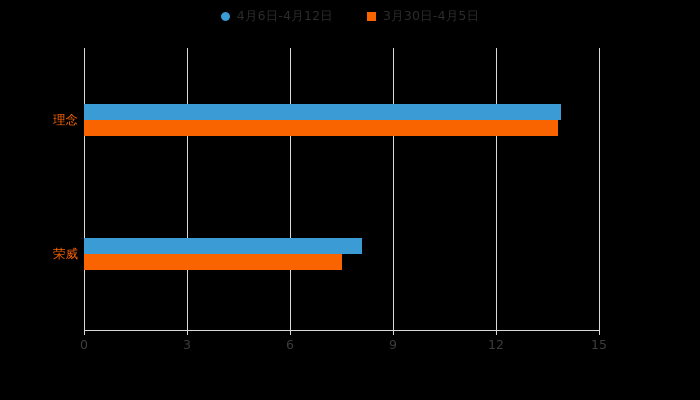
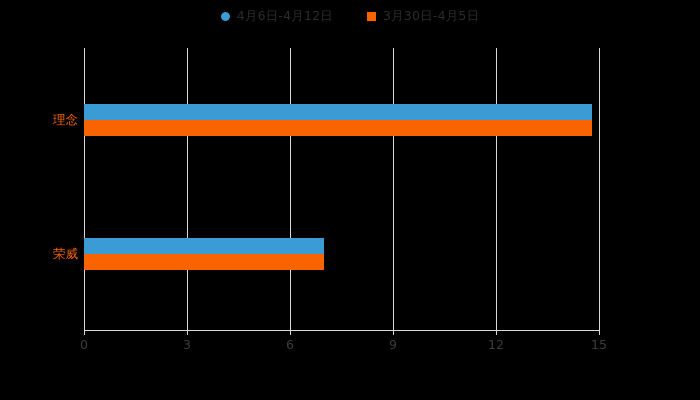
4月6日-4月12日/理念: 13.9 -> 14.8
3月30日-4月5日/理念: 13.8 -> 14.8
4月6日-4月12日/荣威: 8.1 -> 7.0
3月30日-4月5日/荣威: 7.5 -> 7.0
